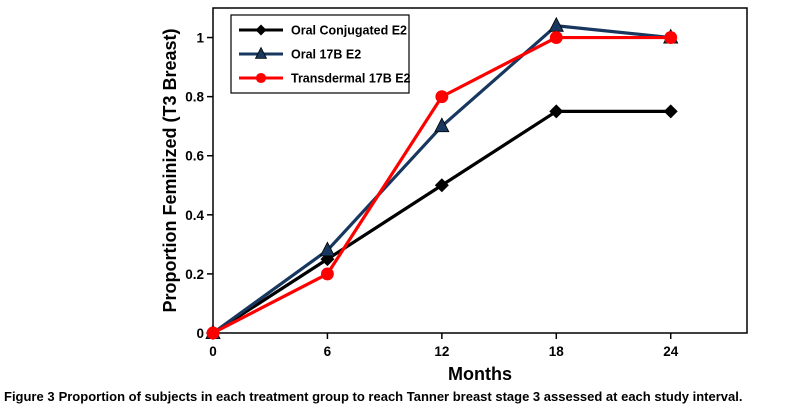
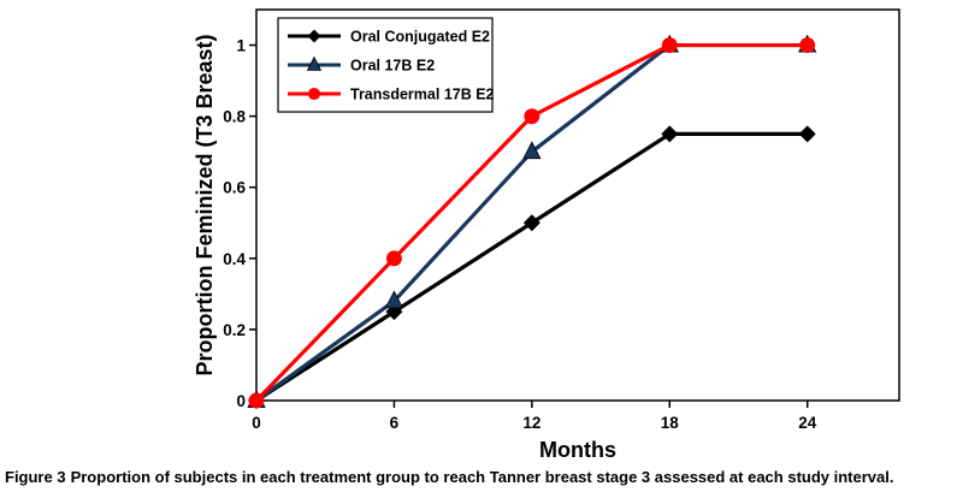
Transdermal 17B E2/6: 0.2 -> 0.4
Oral 17B E2/18: 1.04 -> 1.00
